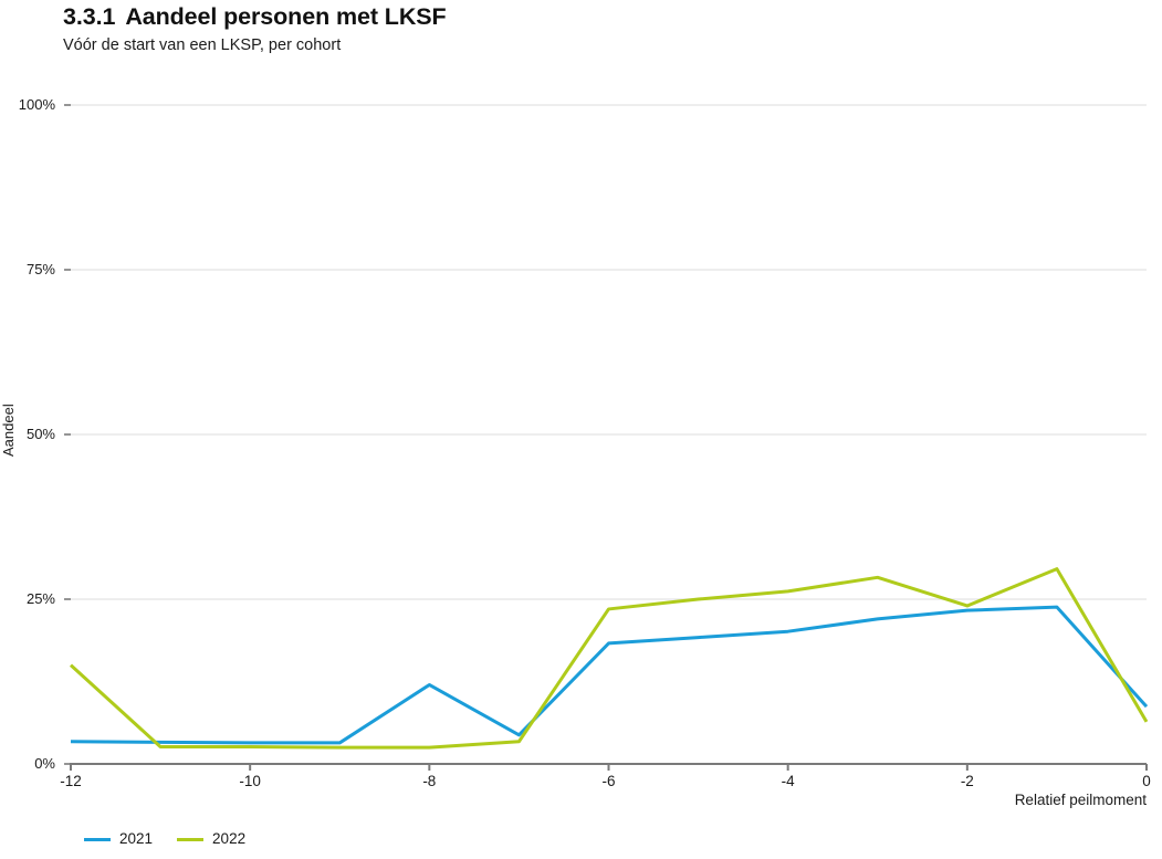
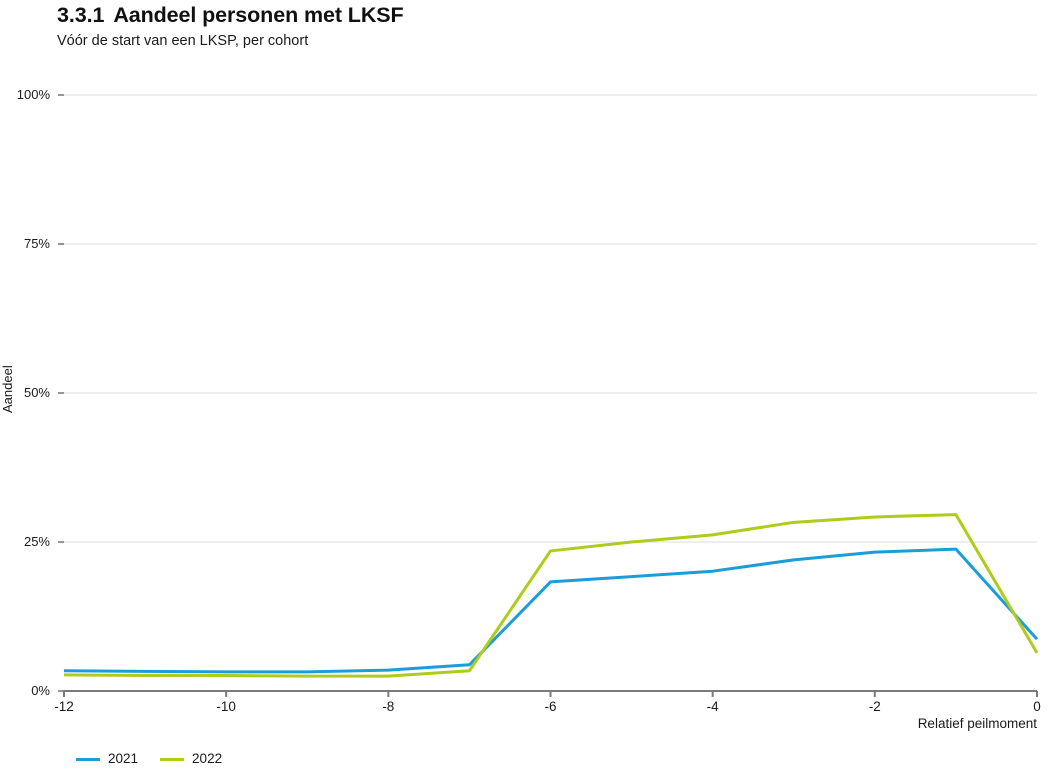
2022/-12: 15% -> 3%
2021/-8: 12% -> 4%
2022/-2: 24% -> 29%
